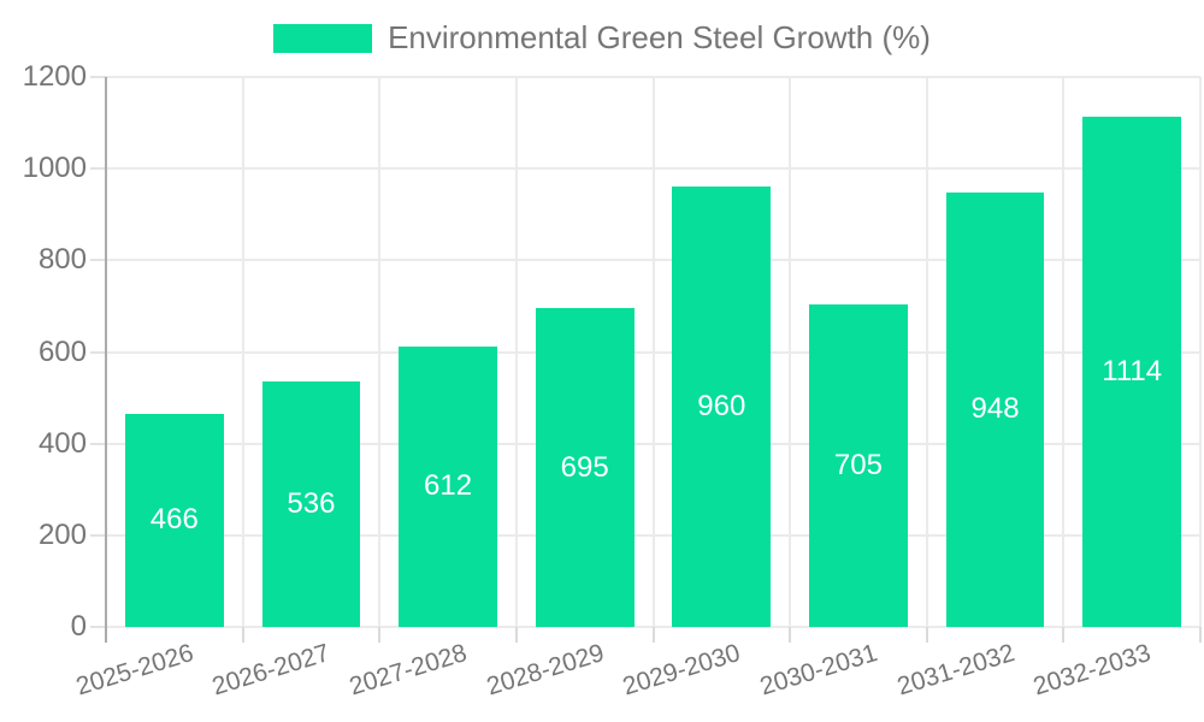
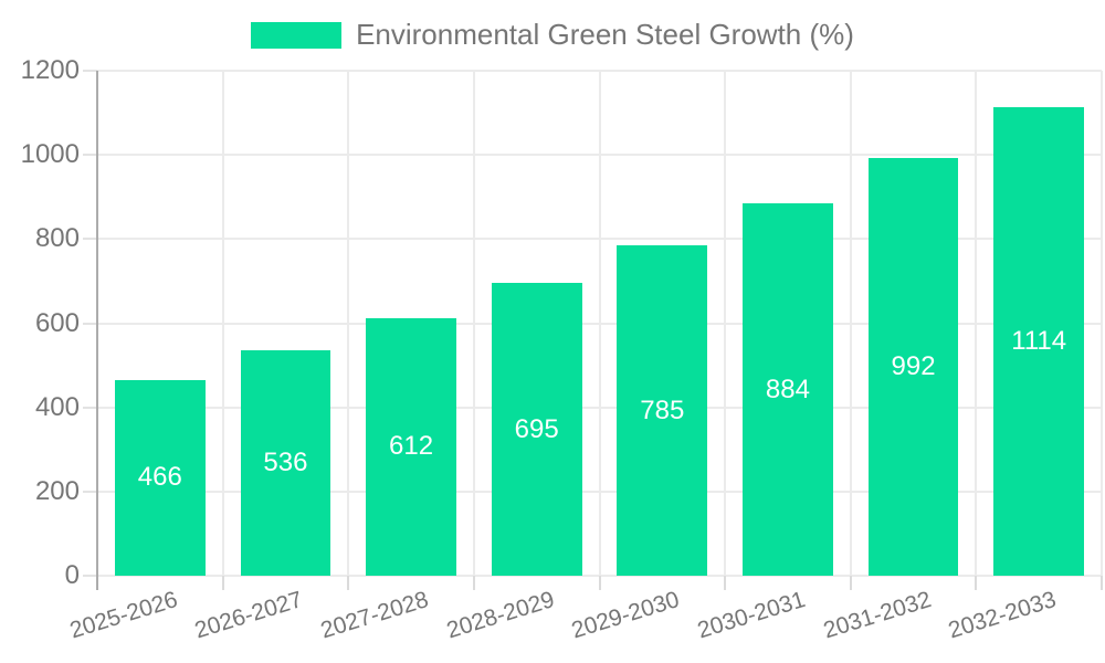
2029-2030: 960 -> 785
2030-2031: 705 -> 884
2031-2032: 948 -> 992
